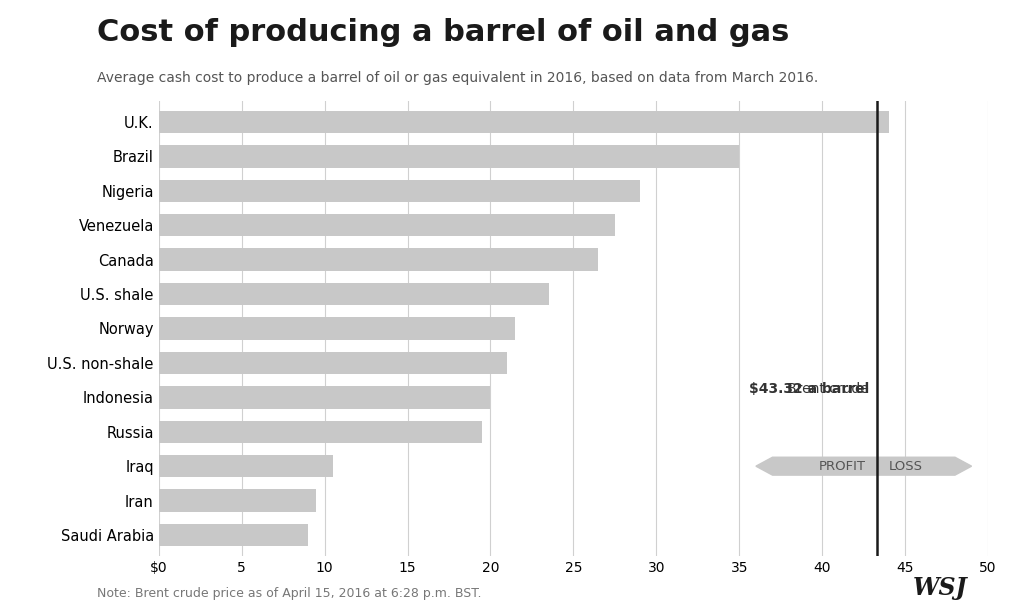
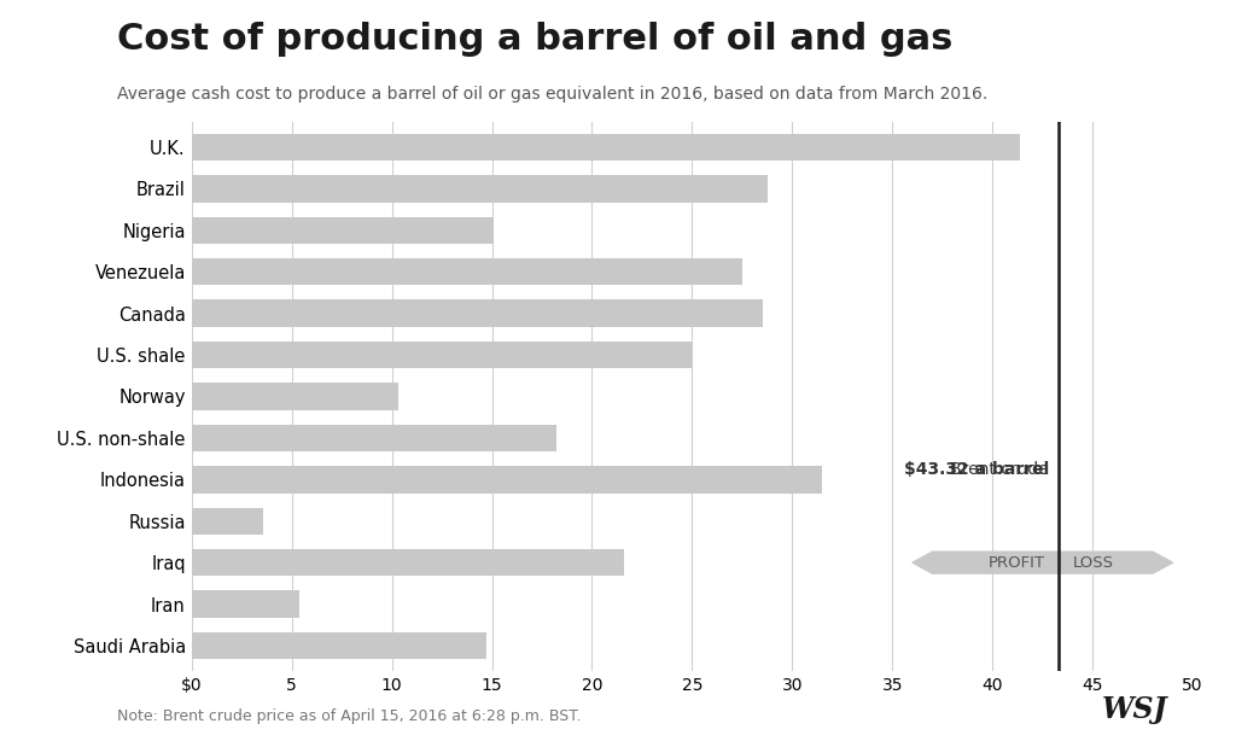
U.K.: 44.0 -> 41.4
Brazil: 35.0 -> 28.8
Nigeria: 29.0 -> 15.1
Canada: 26.5 -> 28.5
U.S. shale: 23.5 -> 25.0
Norway: 21.5 -> 10.3
U.S. non-shale: 21.0 -> 18.2
Indonesia: 20.0 -> 31.5
Russia: 19.5 -> 3.6
Iraq: 10.5 -> 21.6
Iran: 9.5 -> 5.4
Saudi Arabia: 9.0 -> 14.7
